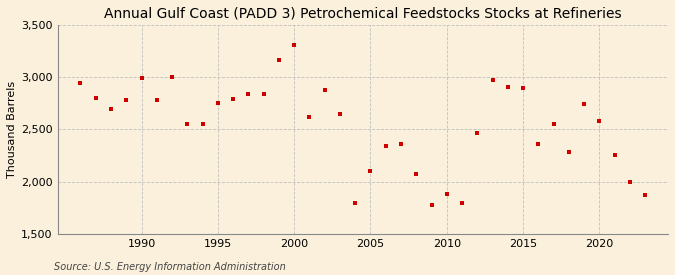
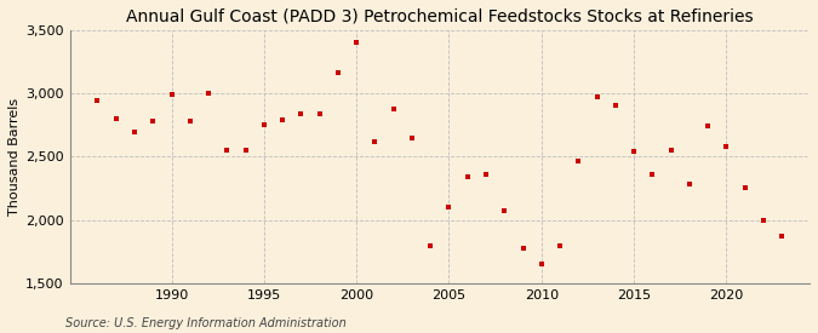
2000: 3,310 -> 3,400
2010: 1,880 -> 1,650
2015: 2,900 -> 2,540
